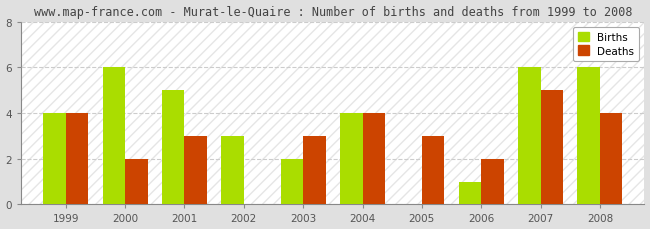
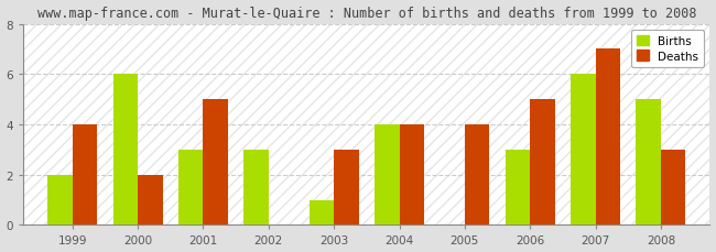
Births/1999: 4 -> 2
Births/2001: 5 -> 3
Deaths/2001: 3 -> 5
Births/2003: 2 -> 1
Deaths/2005: 3 -> 4
Births/2006: 1 -> 3
Deaths/2006: 2 -> 5
Deaths/2007: 5 -> 7
Births/2008: 6 -> 5
Deaths/2008: 4 -> 3
